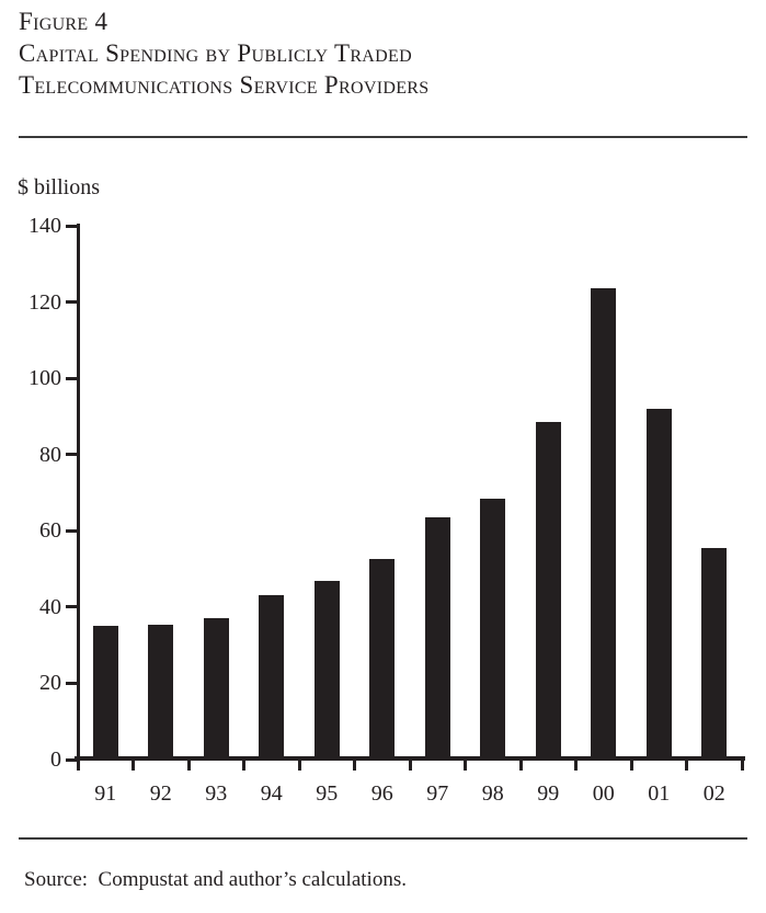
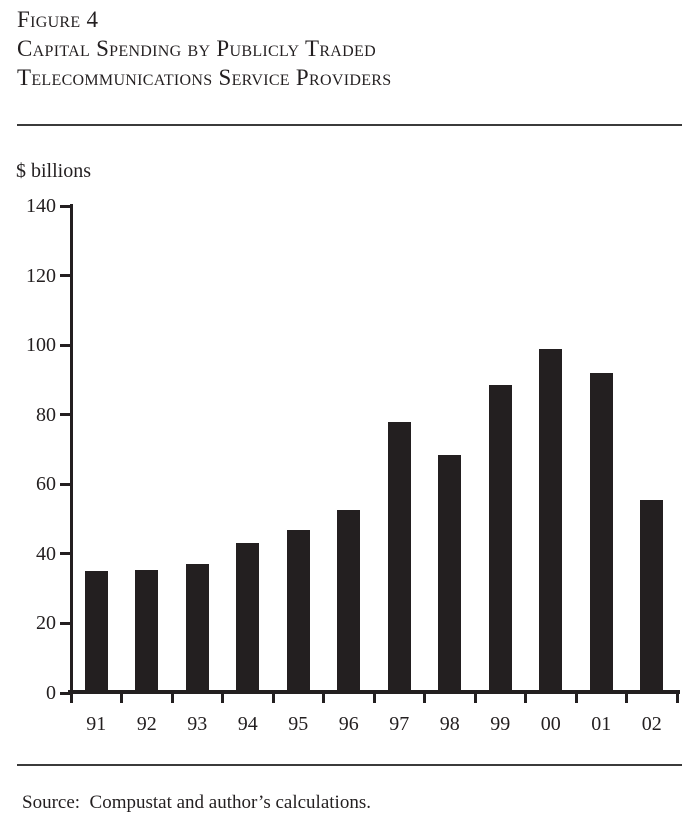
97: 64 -> 78
00: 124 -> 99
